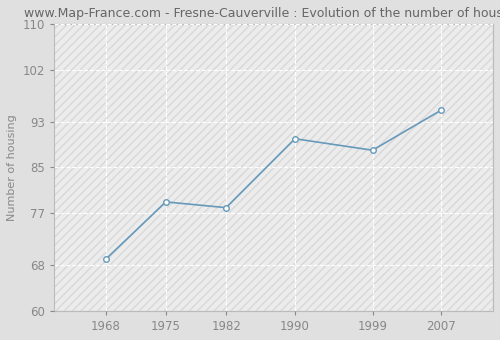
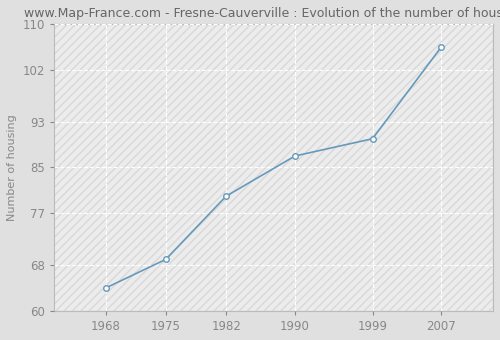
1968: 69 -> 64
1975: 79 -> 69
1982: 78 -> 80
1990: 90 -> 87
1999: 88 -> 90
2007: 95 -> 106
